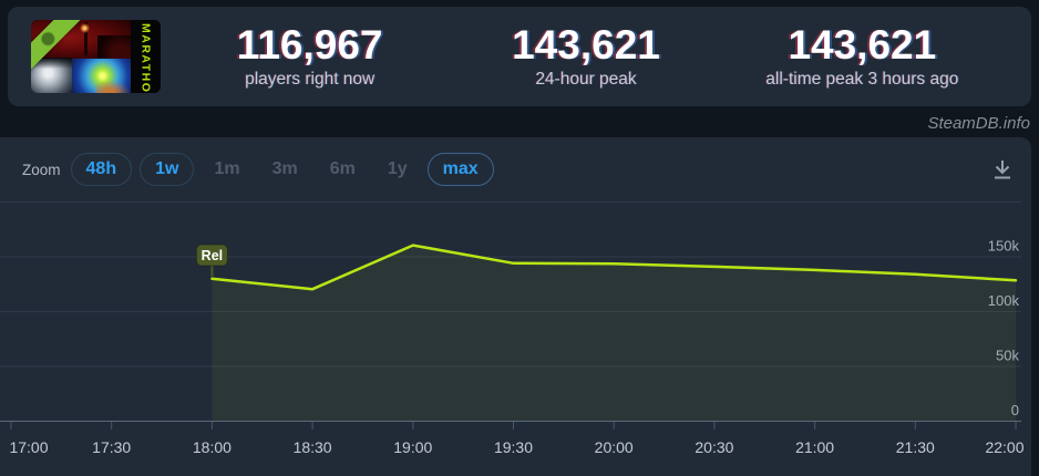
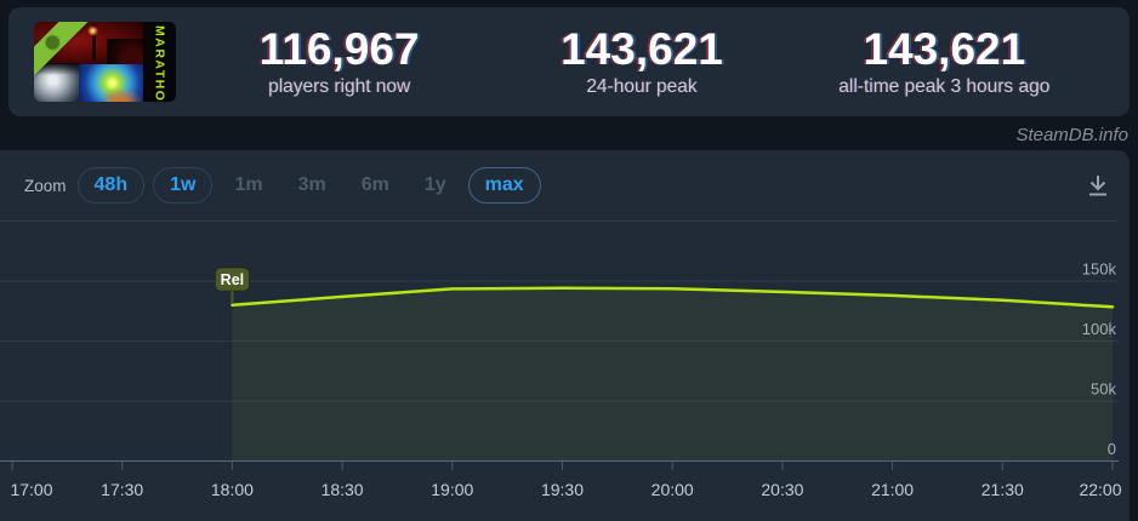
18:30: 120k -> 140k
19:00: 160k -> 140k
